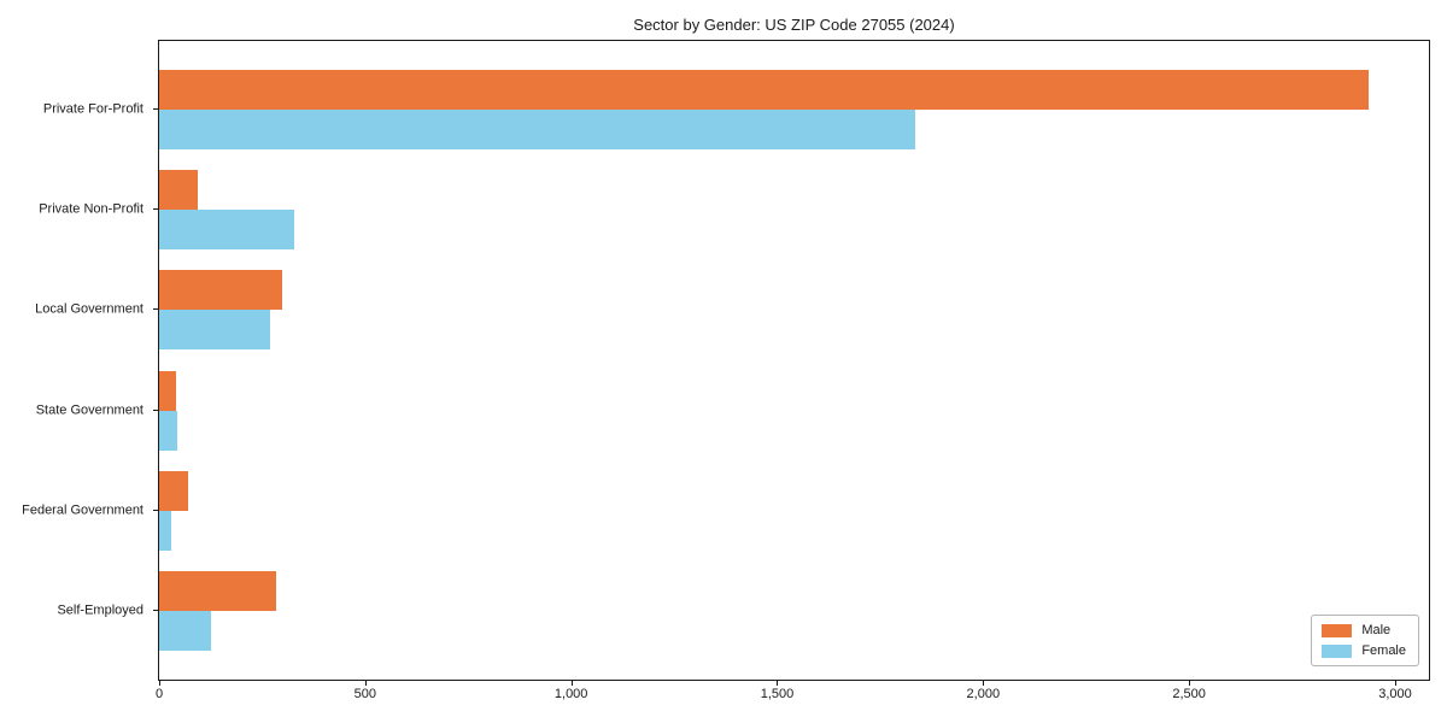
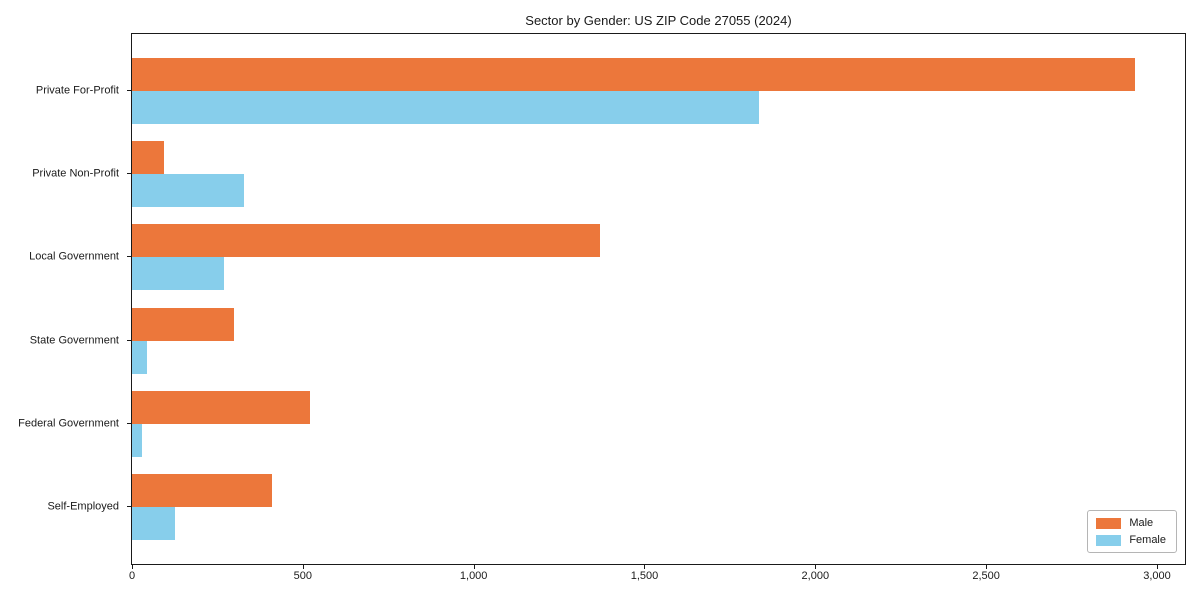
Male/Local Government: 300 -> 1370
Male/State Government: 40 -> 300
Male/Federal Government: 70 -> 520
Male/Self-Employed: 280 -> 410
